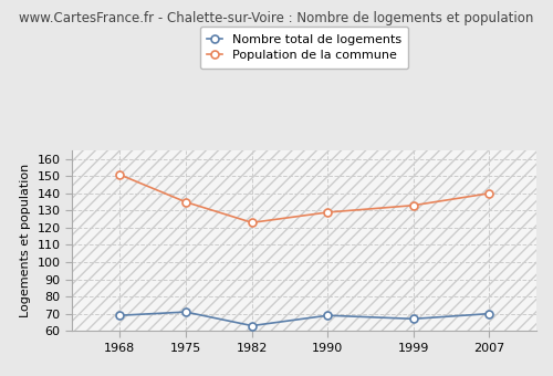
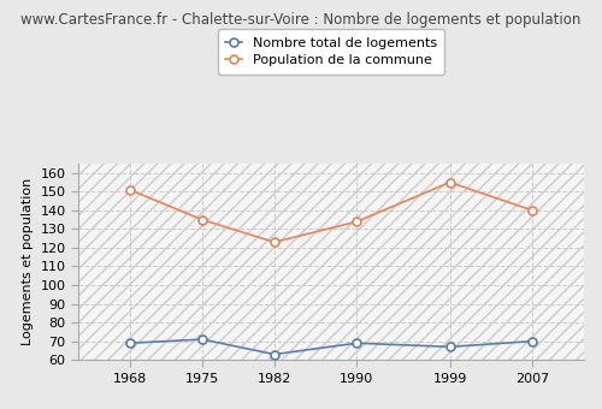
Population de la commune/1990: 129 -> 134
Population de la commune/1999: 133 -> 155
